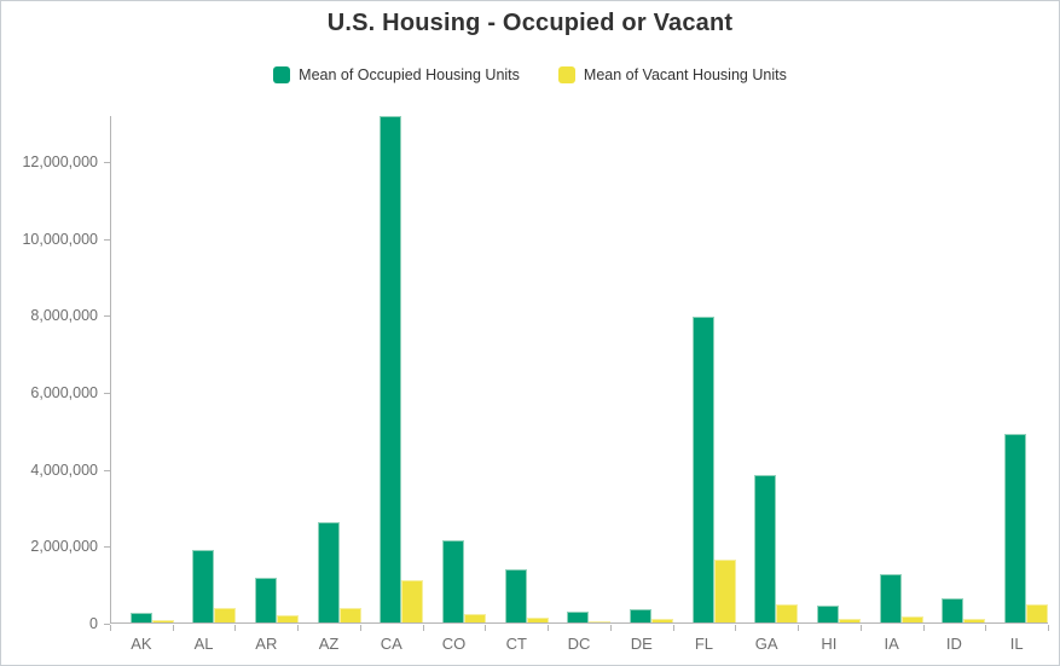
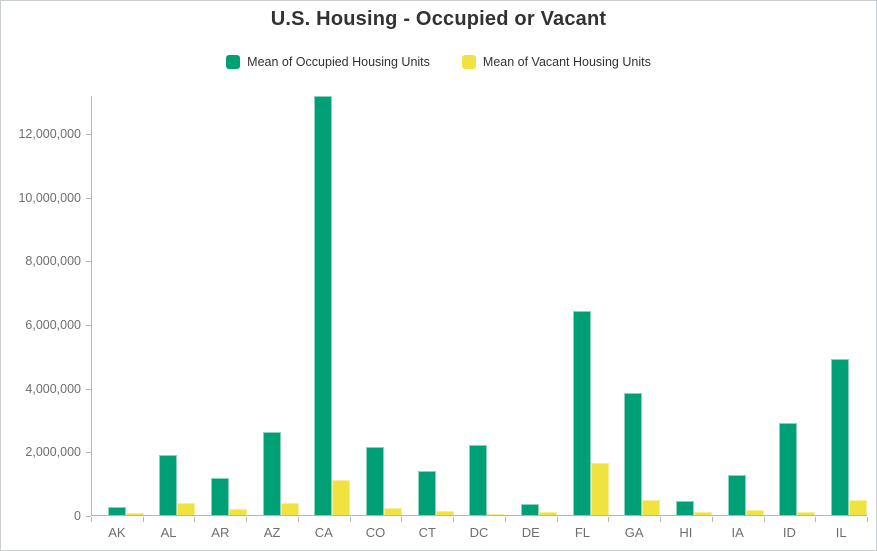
Mean of Occupied Housing Units/DC: 300000 -> 2200000
Mean of Occupied Housing Units/FL: 8000000 -> 6400000
Mean of Occupied Housing Units/ID: 600000 -> 2900000
